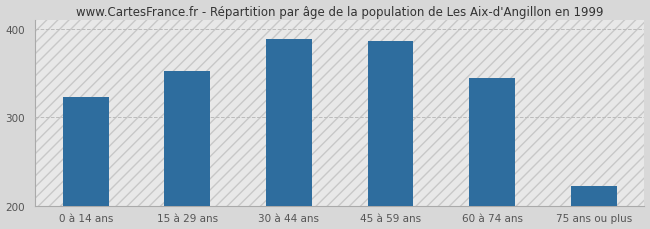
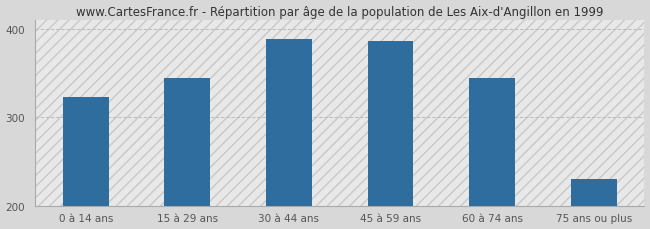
15 à 29 ans: 352 -> 344
75 ans ou plus: 222 -> 230
